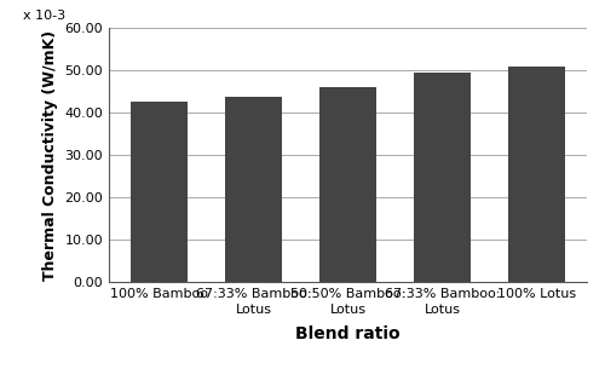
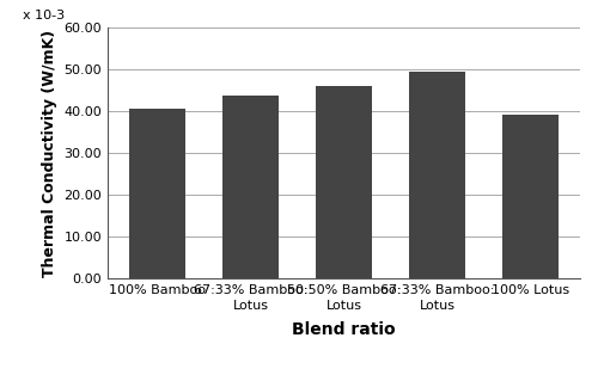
100% Bamboo: 42.5 -> 40.5
100% Lotus: 50.7 -> 39.0
